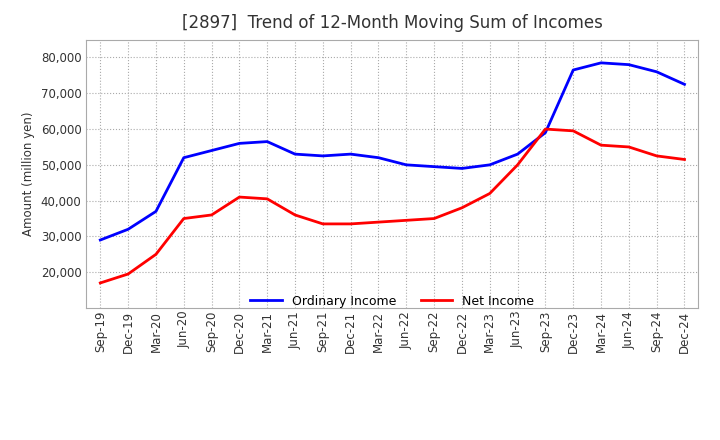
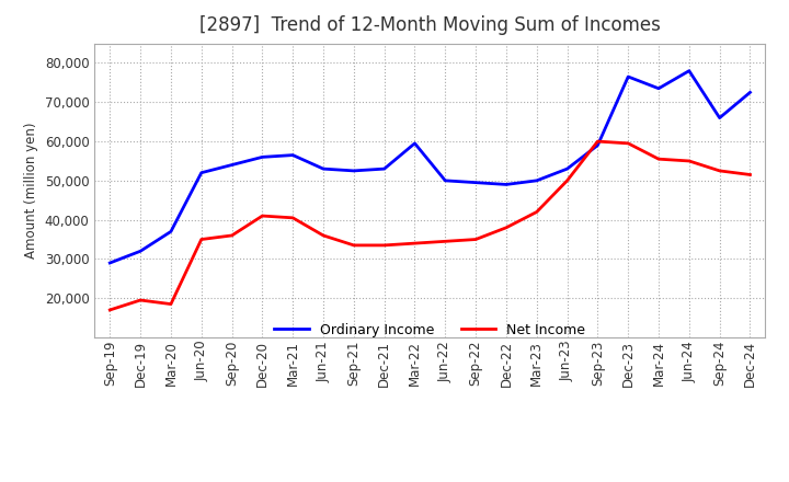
Net Income/Mar-20: 25,000 -> 18,500
Ordinary Income/Mar-22: 52,000 -> 59,500
Ordinary Income/Mar-24: 78,500 -> 73,500
Ordinary Income/Sep-24: 76,000 -> 66,000
